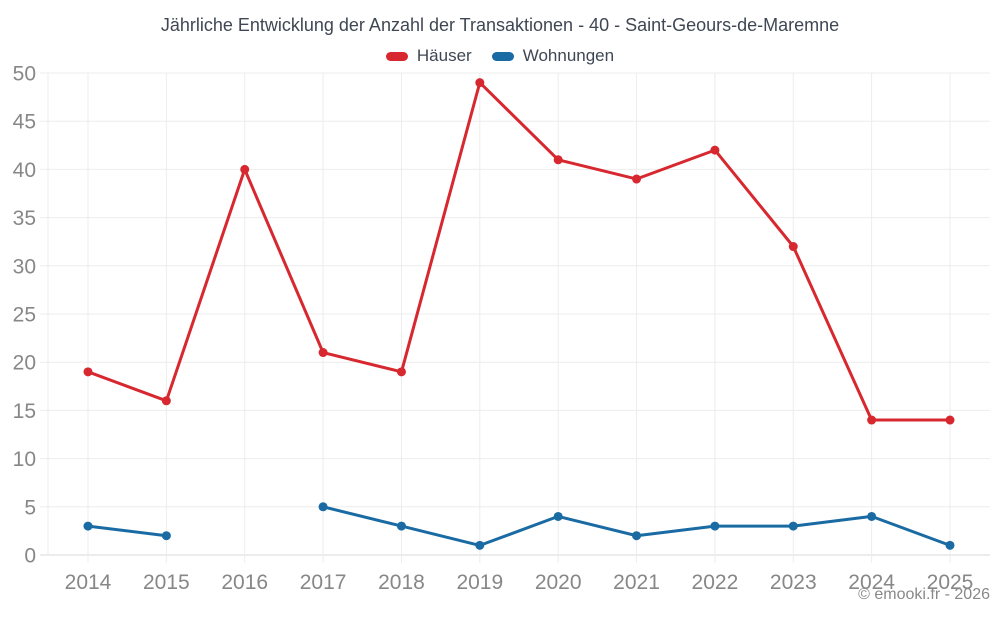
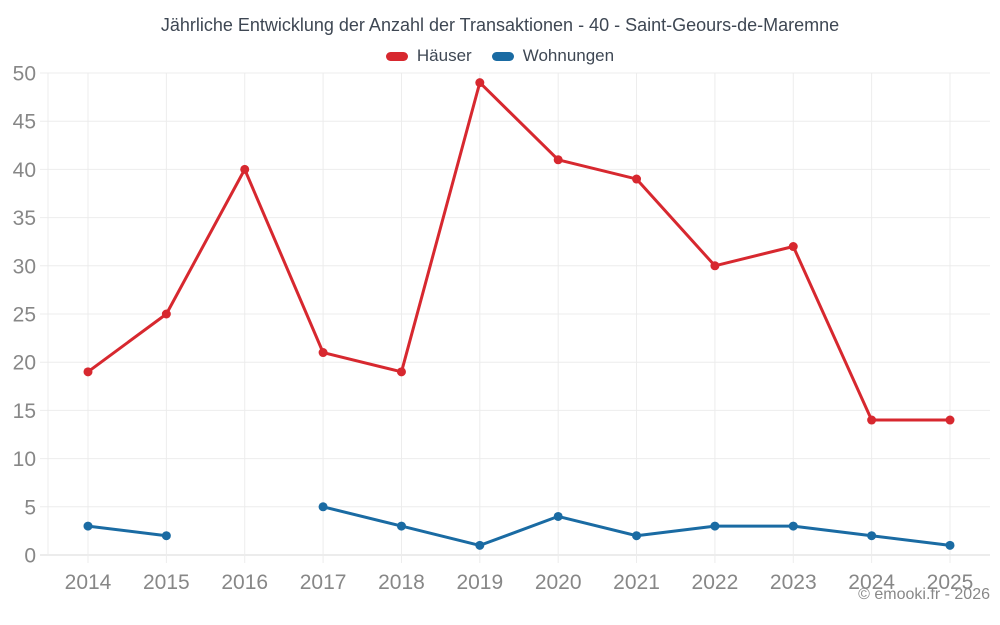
Häuser/2015: 16 -> 25
Häuser/2022: 42 -> 30
Wohnungen/2024: 4 -> 2
